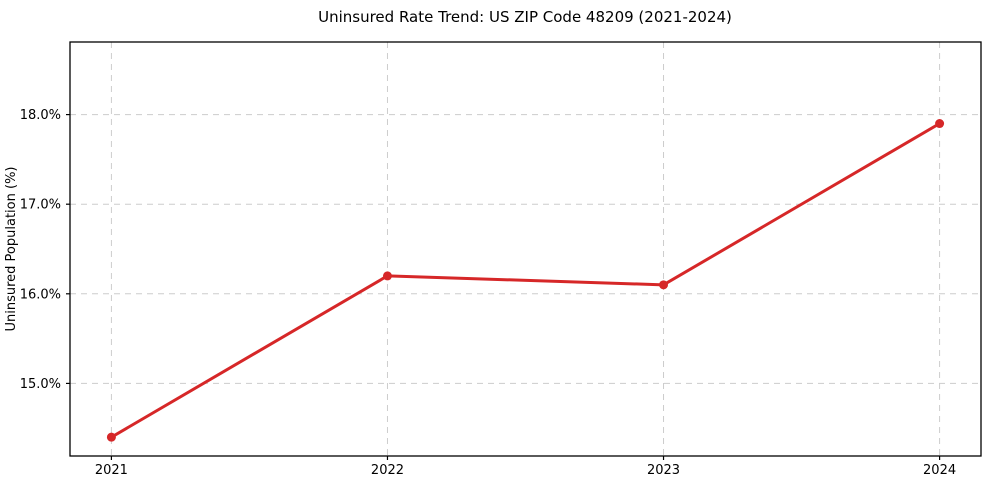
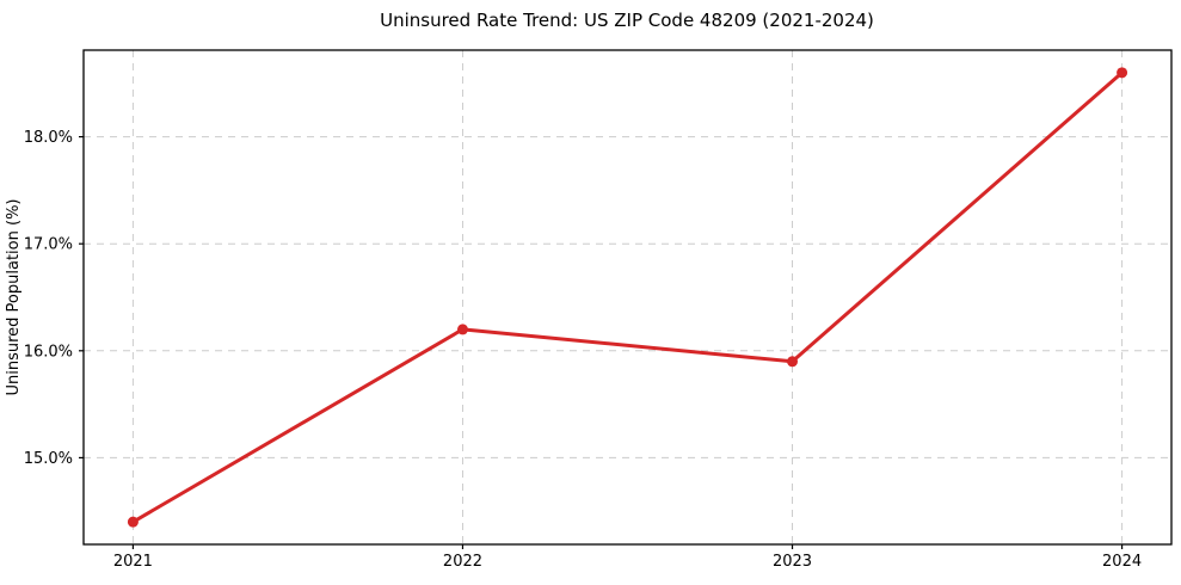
2023: 16.1% -> 15.9%
2024: 17.9% -> 18.6%
